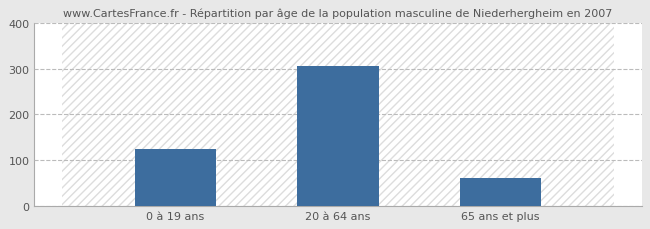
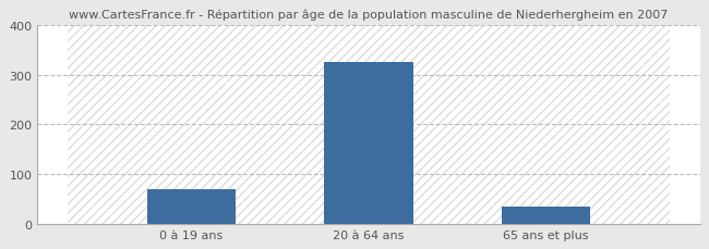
0 à 19 ans: 125 -> 70
20 à 64 ans: 306 -> 325
65 ans et plus: 61 -> 35
